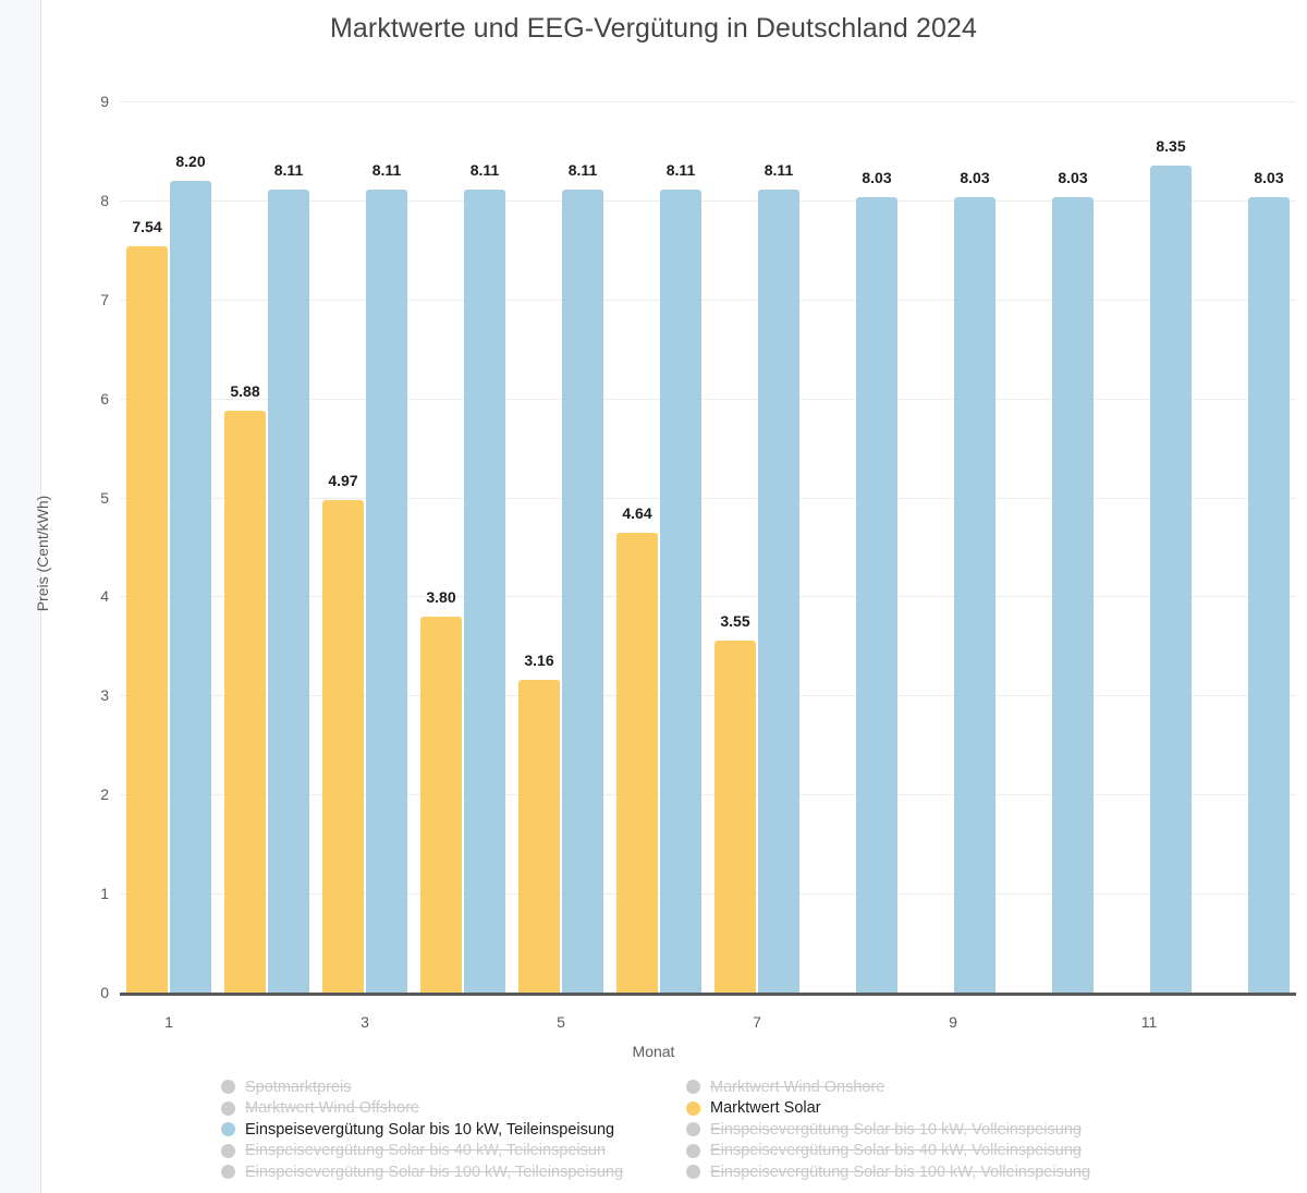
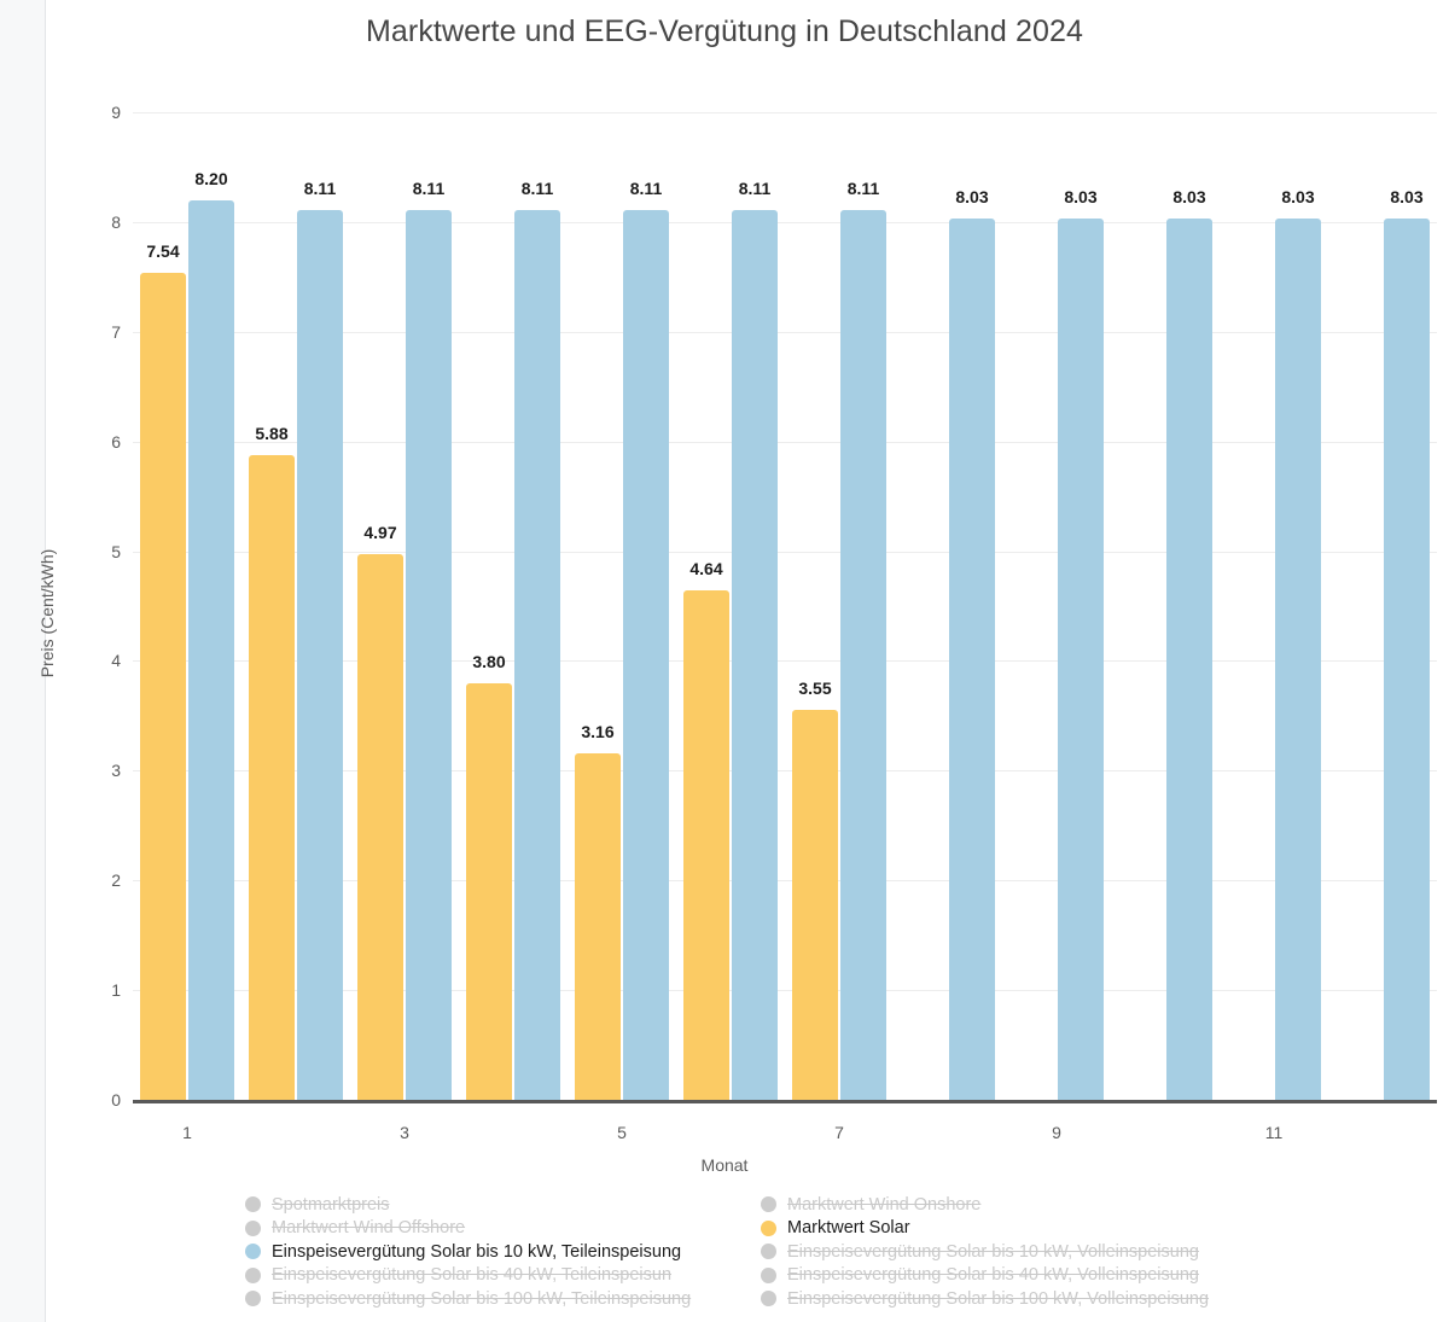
Einspeisevergütung Solar bis 10 kW, Teileinspeisung/11: 8.35 -> 8.03
